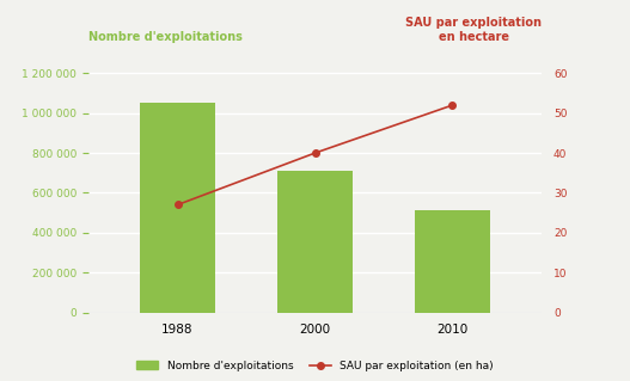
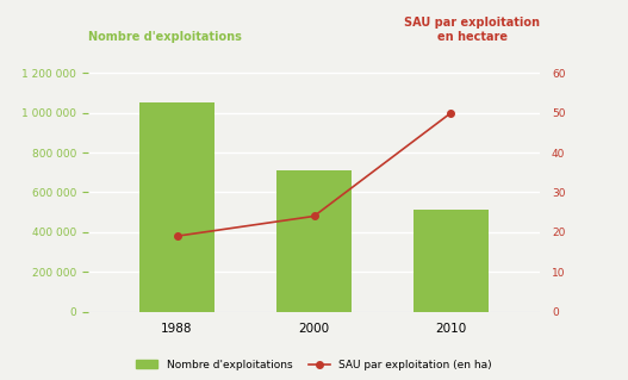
SAU par exploitation (en ha)/1988: 27 -> 19
SAU par exploitation (en ha)/2000: 40 -> 24
SAU par exploitation (en ha)/2010: 52 -> 50
